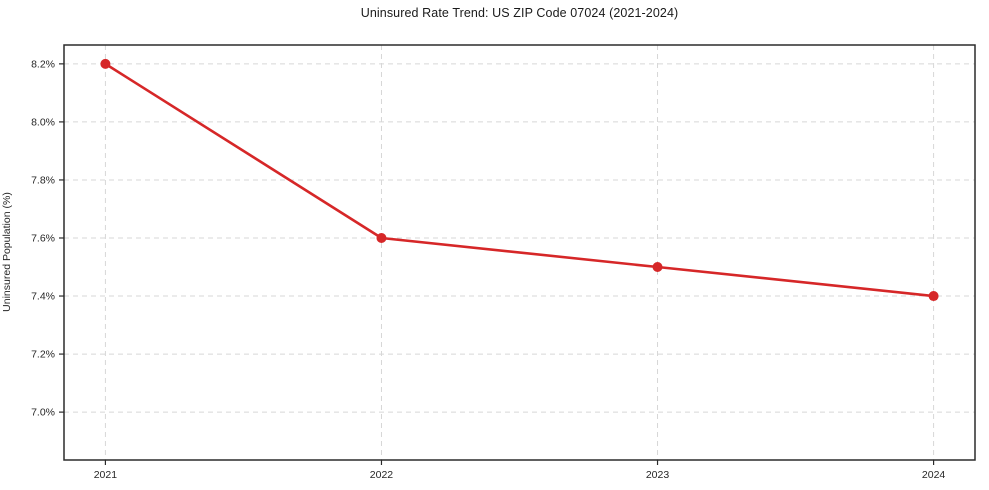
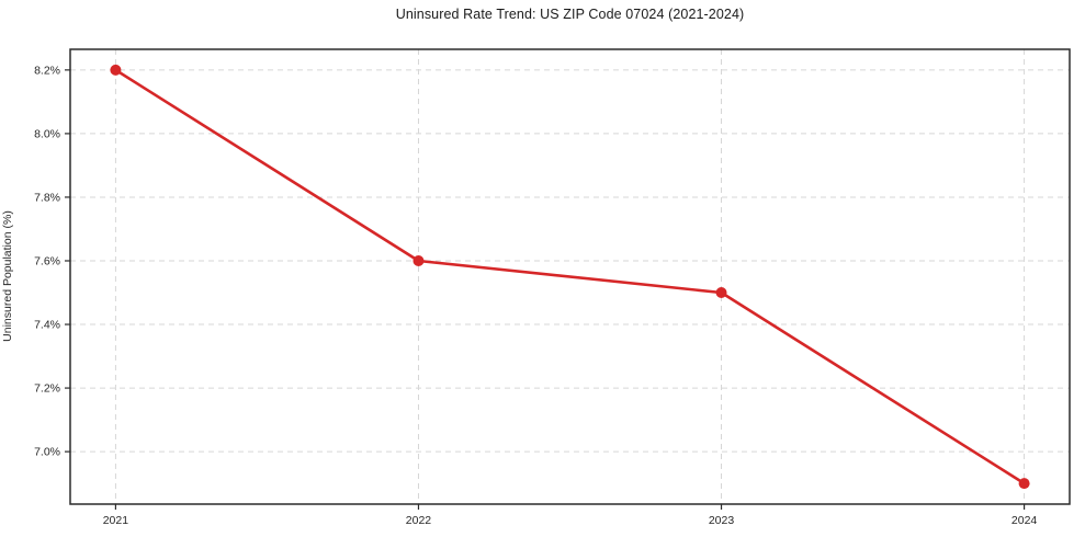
2024: 7.4% -> 6.9%
